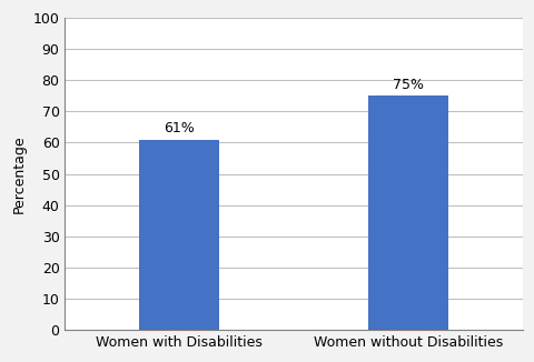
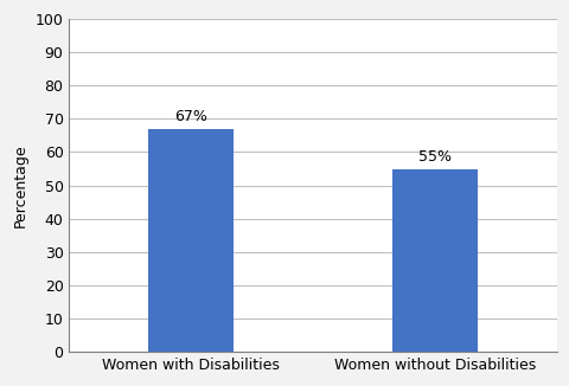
Women with Disabilities: 61% -> 67%
Women without Disabilities: 75% -> 55%
